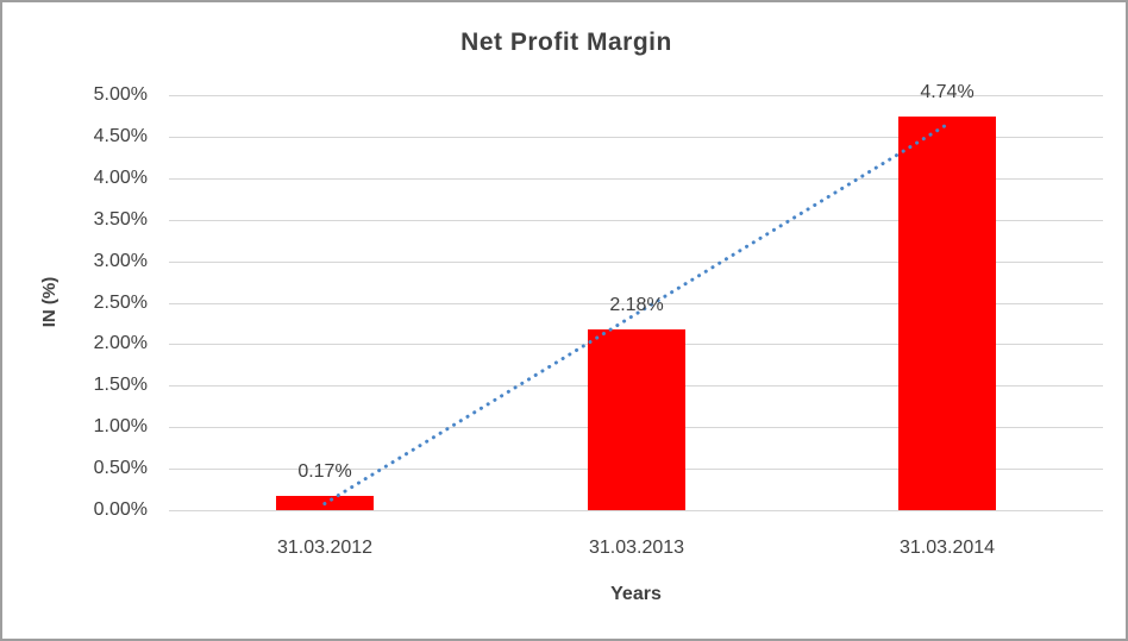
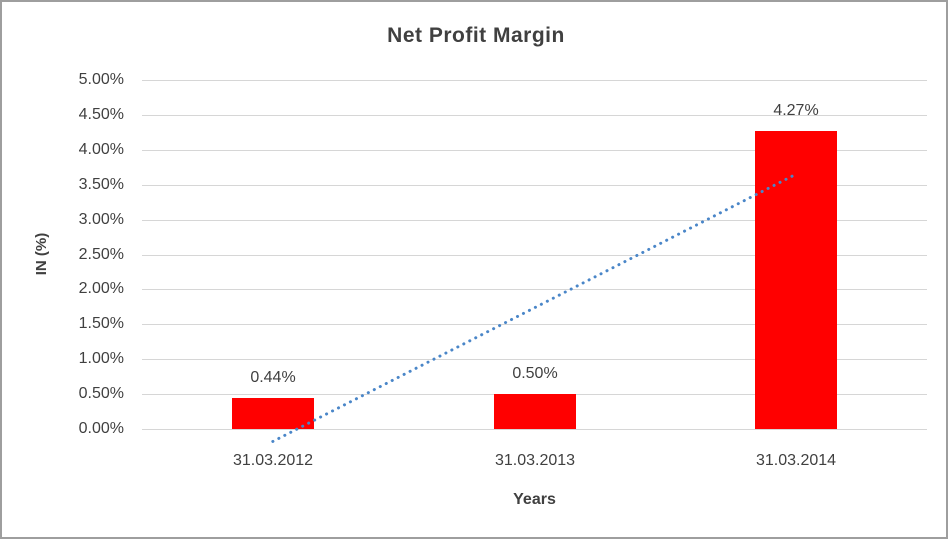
31.03.2012: 0.17% -> 0.44%
31.03.2013: 2.18% -> 0.50%
31.03.2014: 4.74% -> 4.27%
